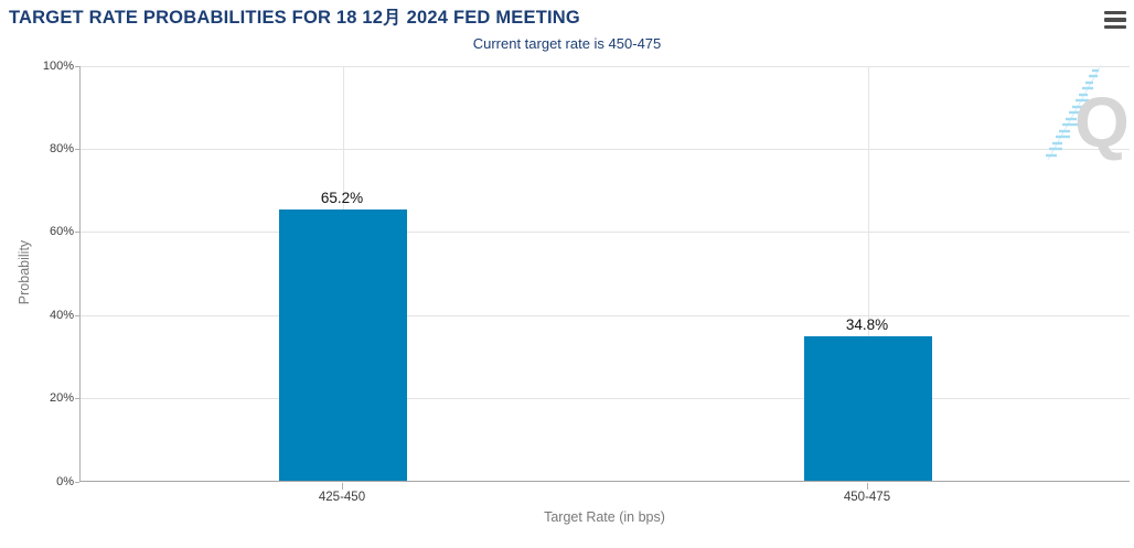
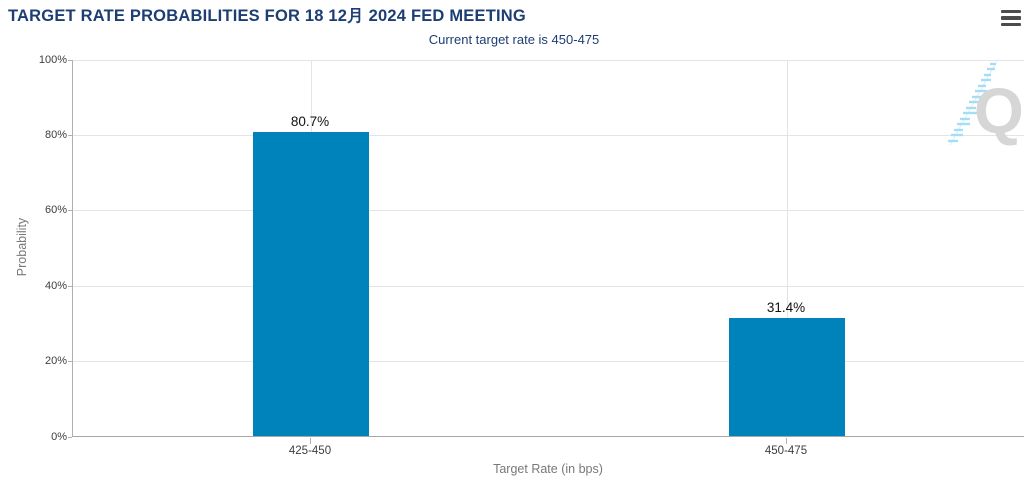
425-450: 65.2% -> 80.7%
450-475: 34.8% -> 31.4%
